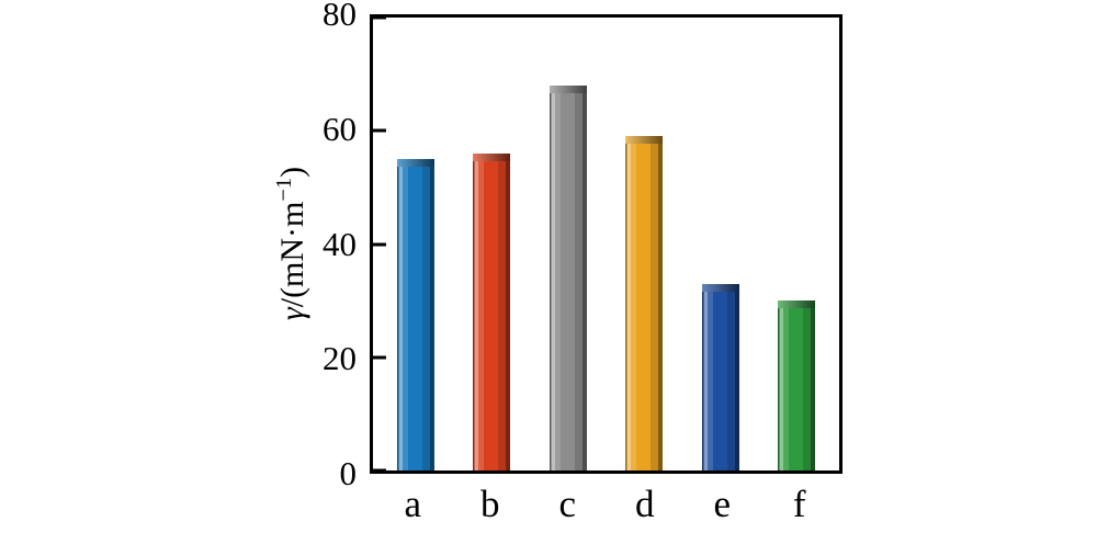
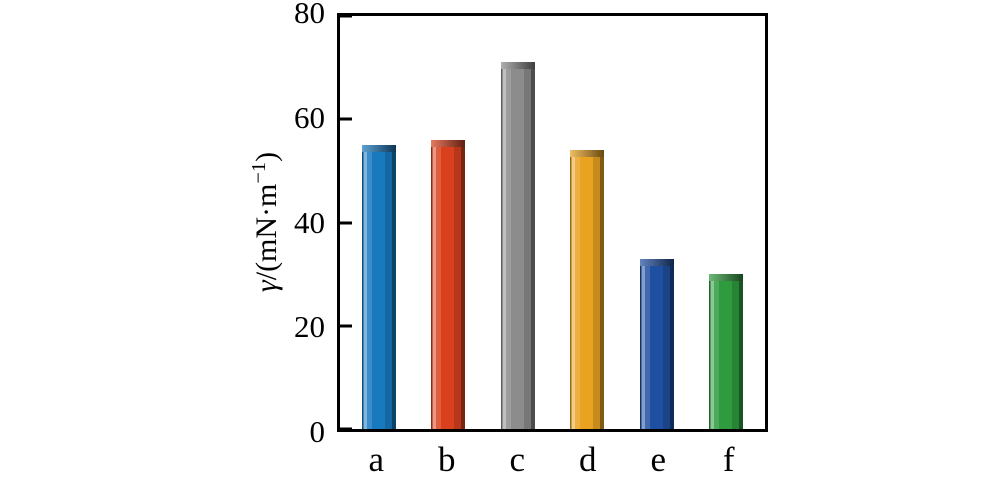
c: 68 -> 71
d: 59 -> 54
